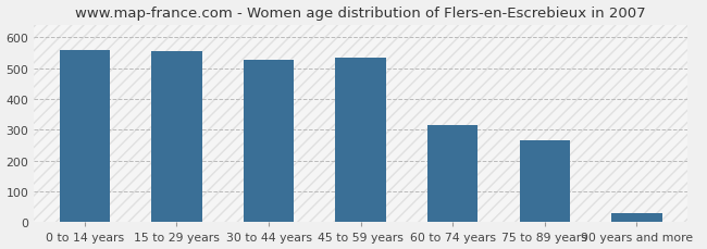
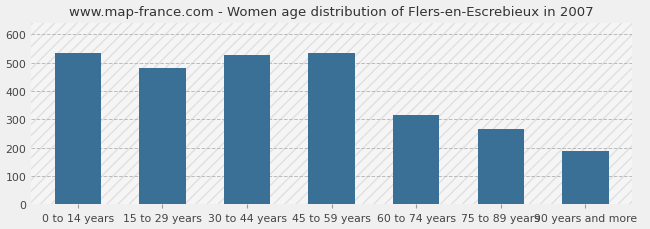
0 to 14 years: 557 -> 535
15 to 29 years: 556 -> 480
90 years and more: 30 -> 190
